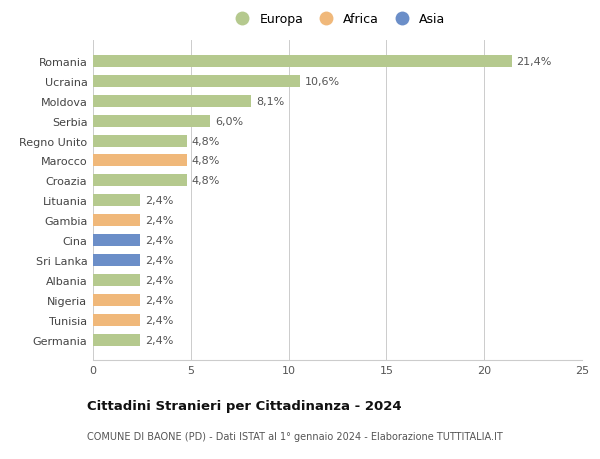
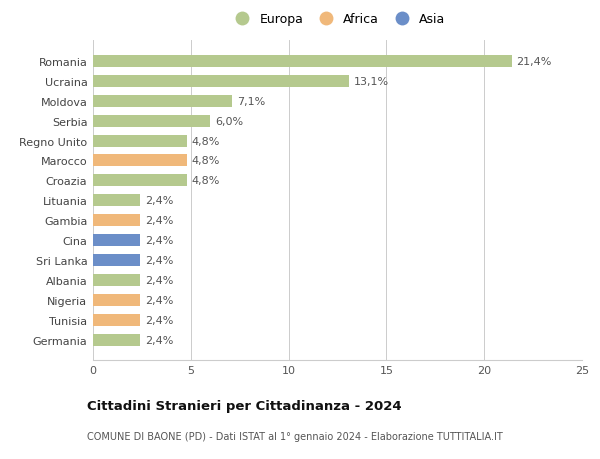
Ucraina: 10,6% -> 13,1%
Moldova: 8,1% -> 7,1%
